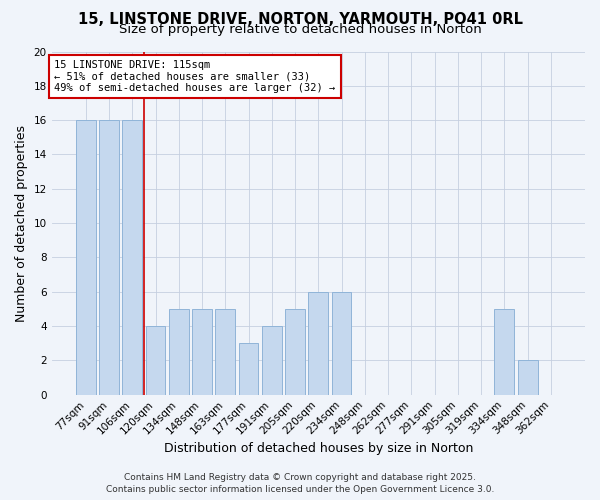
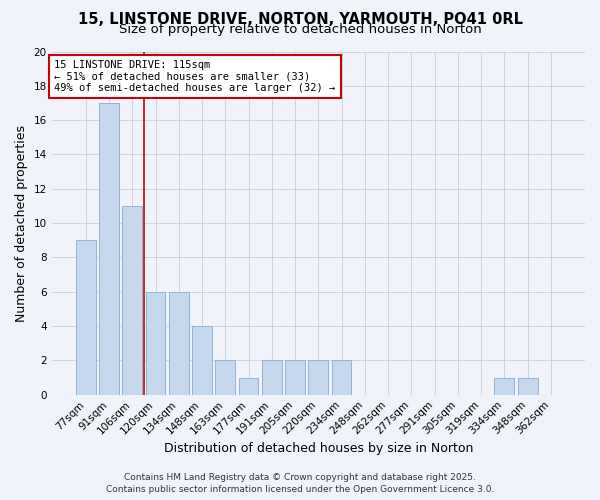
77sqm: 16 -> 9
91sqm: 16 -> 17
106sqm: 16 -> 11
120sqm: 4 -> 6
134sqm: 5 -> 6
148sqm: 5 -> 4
163sqm: 5 -> 2
177sqm: 3 -> 1
191sqm: 4 -> 2
205sqm: 5 -> 2
220sqm: 6 -> 2
234sqm: 6 -> 2
334sqm: 5 -> 1
348sqm: 2 -> 1
